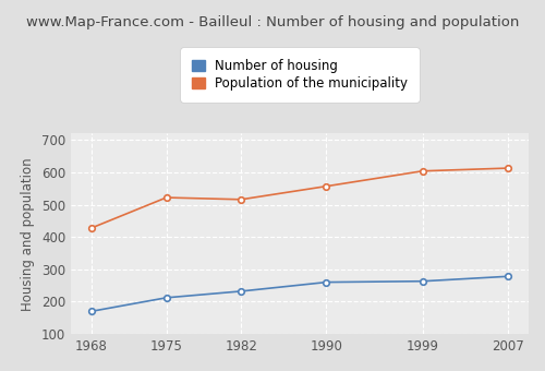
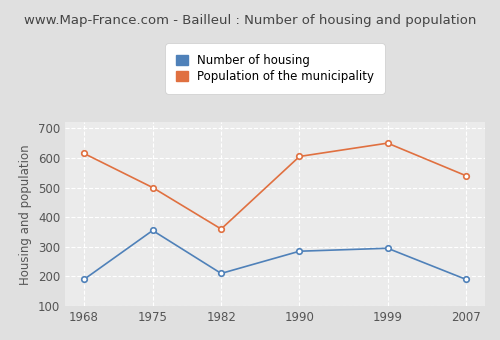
Number of housing/1968: 170 -> 190
Population of the municipality/1968: 428 -> 615
Number of housing/1975: 212 -> 355
Population of the municipality/1975: 522 -> 500
Number of housing/1982: 232 -> 210
Population of the municipality/1982: 516 -> 360
Number of housing/1990: 260 -> 285
Population of the municipality/1990: 557 -> 605
Number of housing/1999: 263 -> 295
Population of the municipality/1999: 604 -> 650
Number of housing/2007: 278 -> 190
Population of the municipality/2007: 613 -> 540
